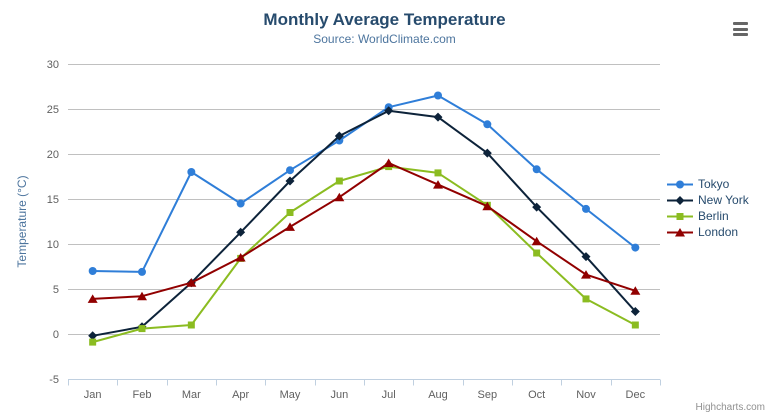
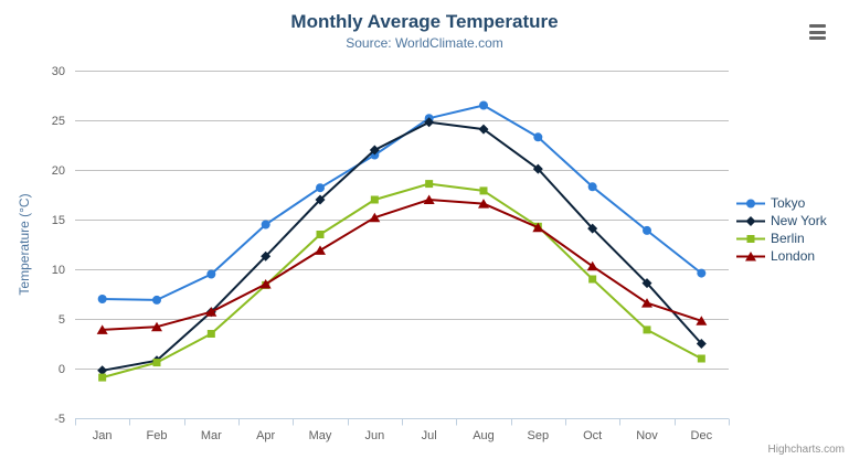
Tokyo/Mar: 18 -> 10
Berlin/Mar: 1 -> 4
London/Jul: 19 -> 17
